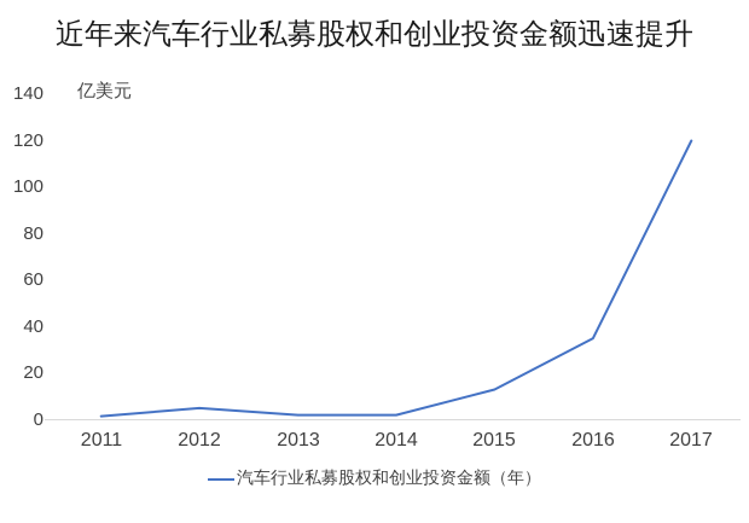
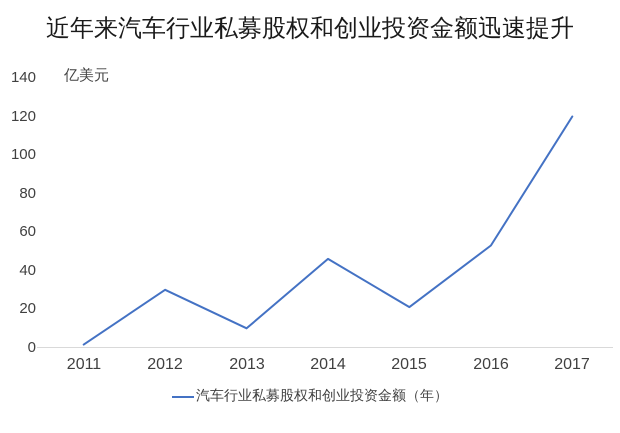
2012: 5 -> 30
2013: 2 -> 10
2014: 2 -> 46
2015: 13 -> 21
2016: 35 -> 53
